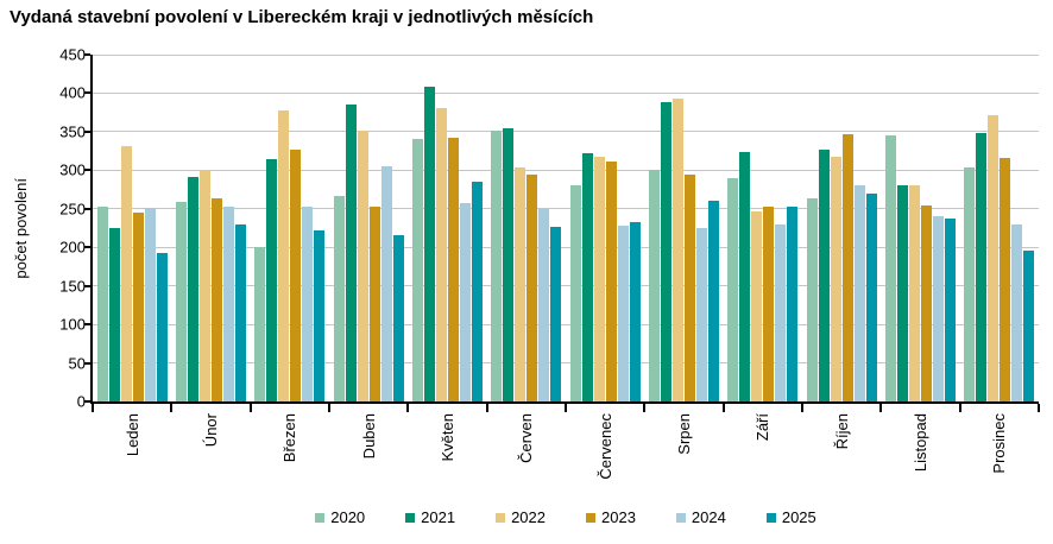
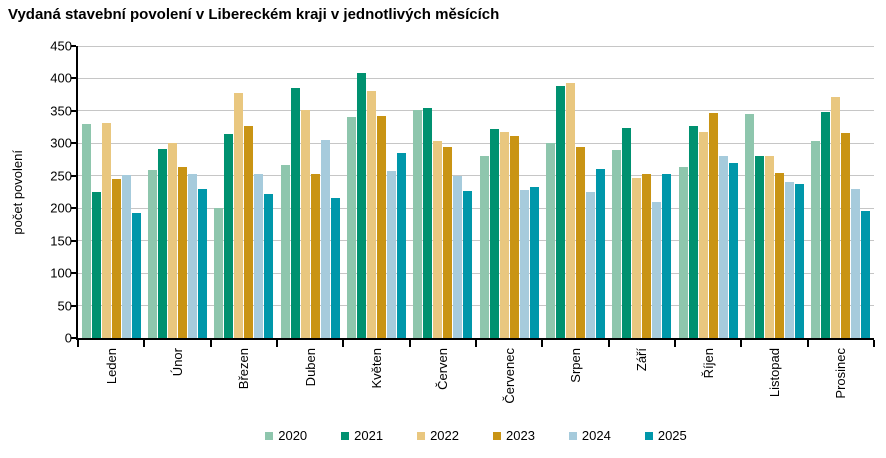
2020/Leden: 250 -> 330
2024/Září: 230 -> 210
